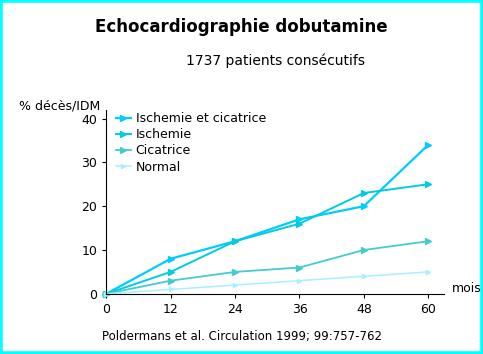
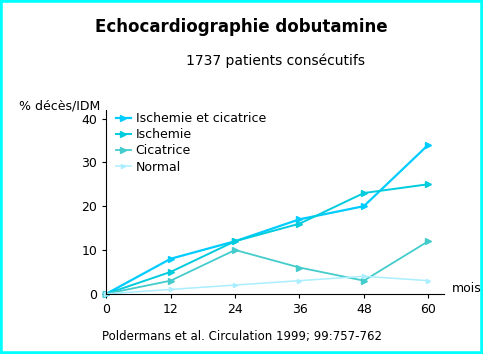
Cicatrice/24: 5 -> 10
Cicatrice/48: 10 -> 3
Normal/60: 5 -> 3
